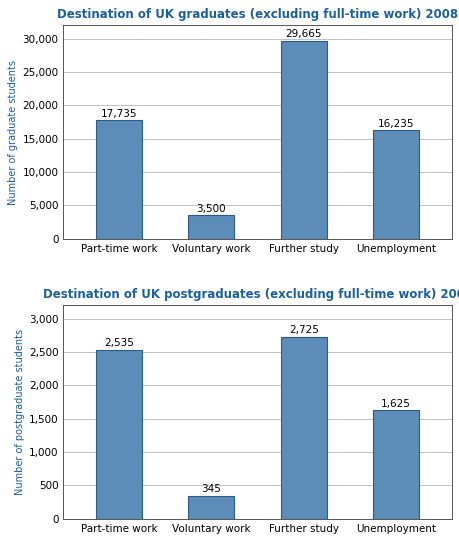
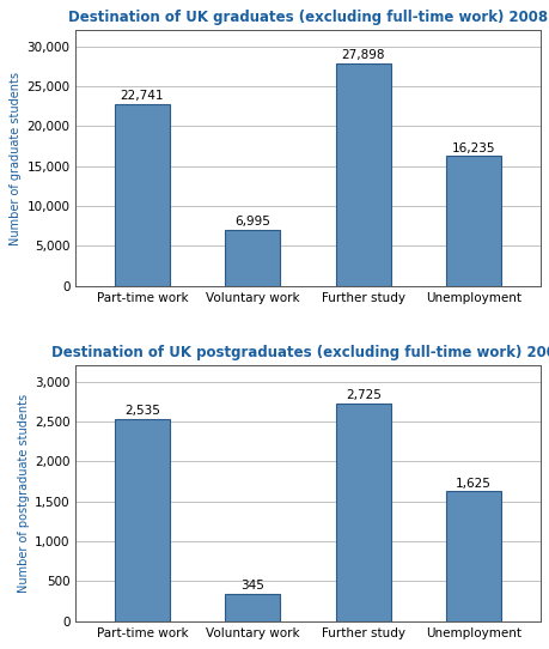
Destination of UK graduates (excluding full-time work) 2008/Part-time work: 17,735 -> 22,741
Destination of UK graduates (excluding full-time work) 2008/Voluntary work: 3,500 -> 6,995
Destination of UK graduates (excluding full-time work) 2008/Further study: 29,665 -> 27,898
